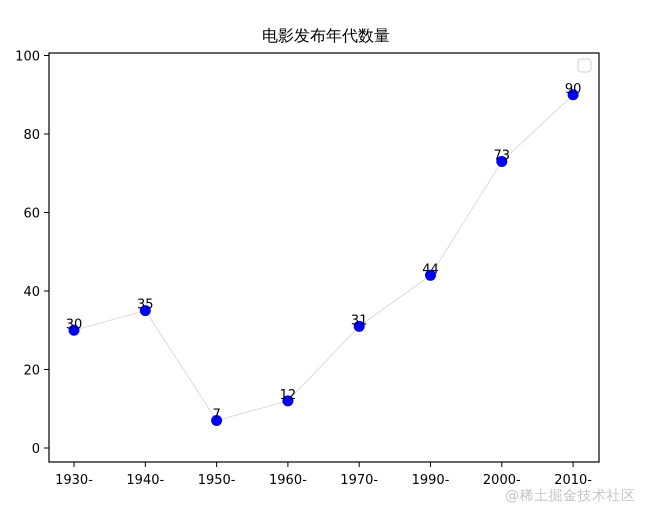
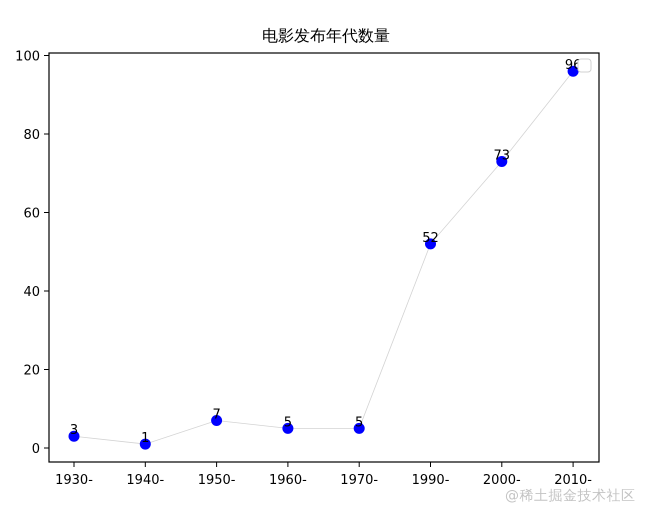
1930-: 30 -> 3
1940-: 35 -> 1
1960-: 12 -> 5
1970-: 31 -> 5
1990-: 44 -> 52
2010-: 90 -> 96
